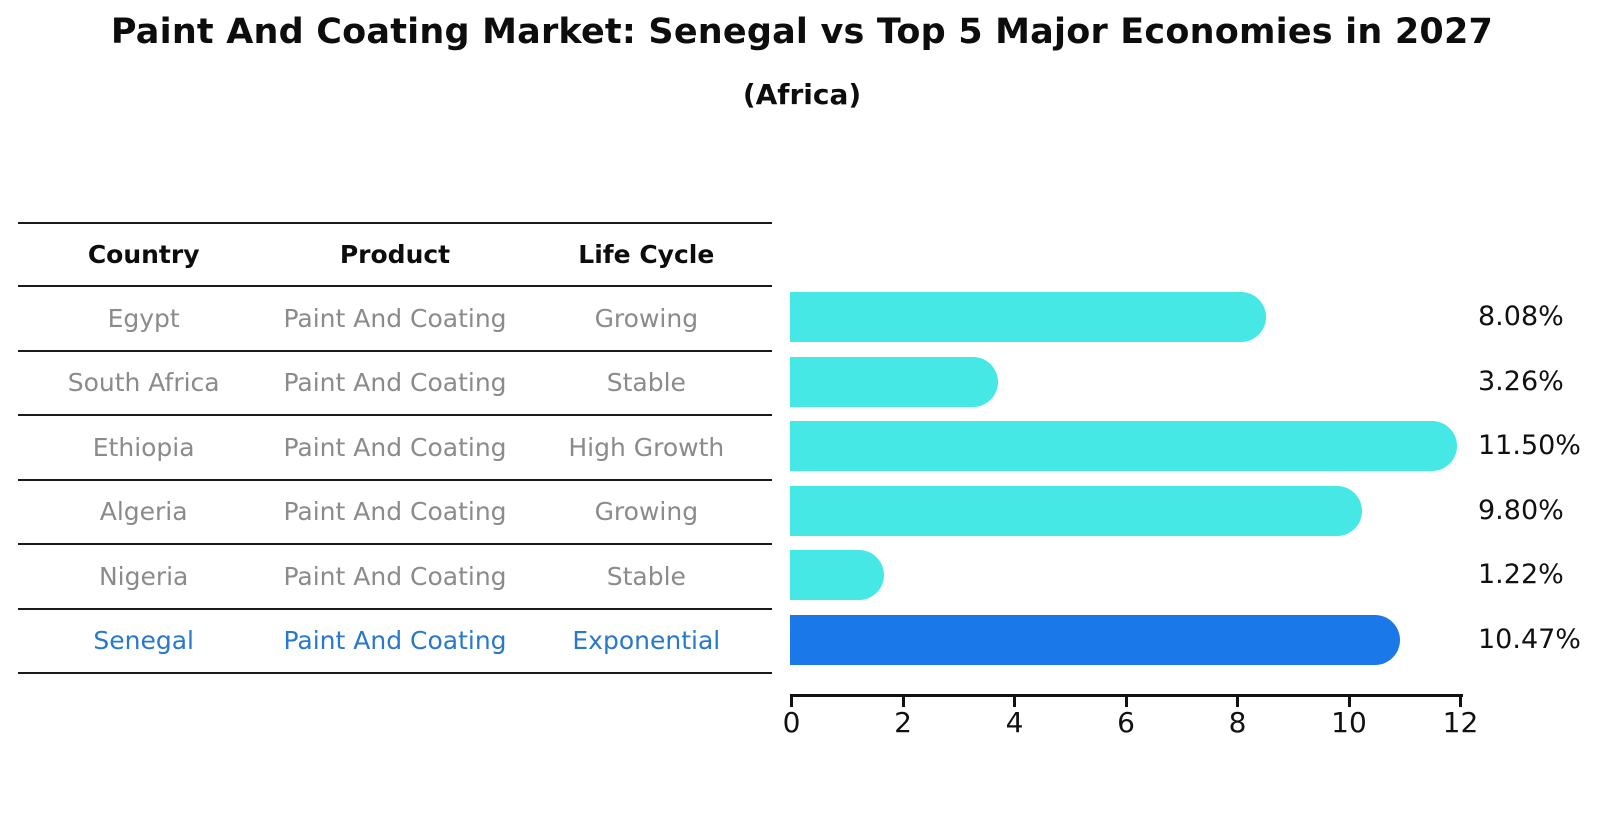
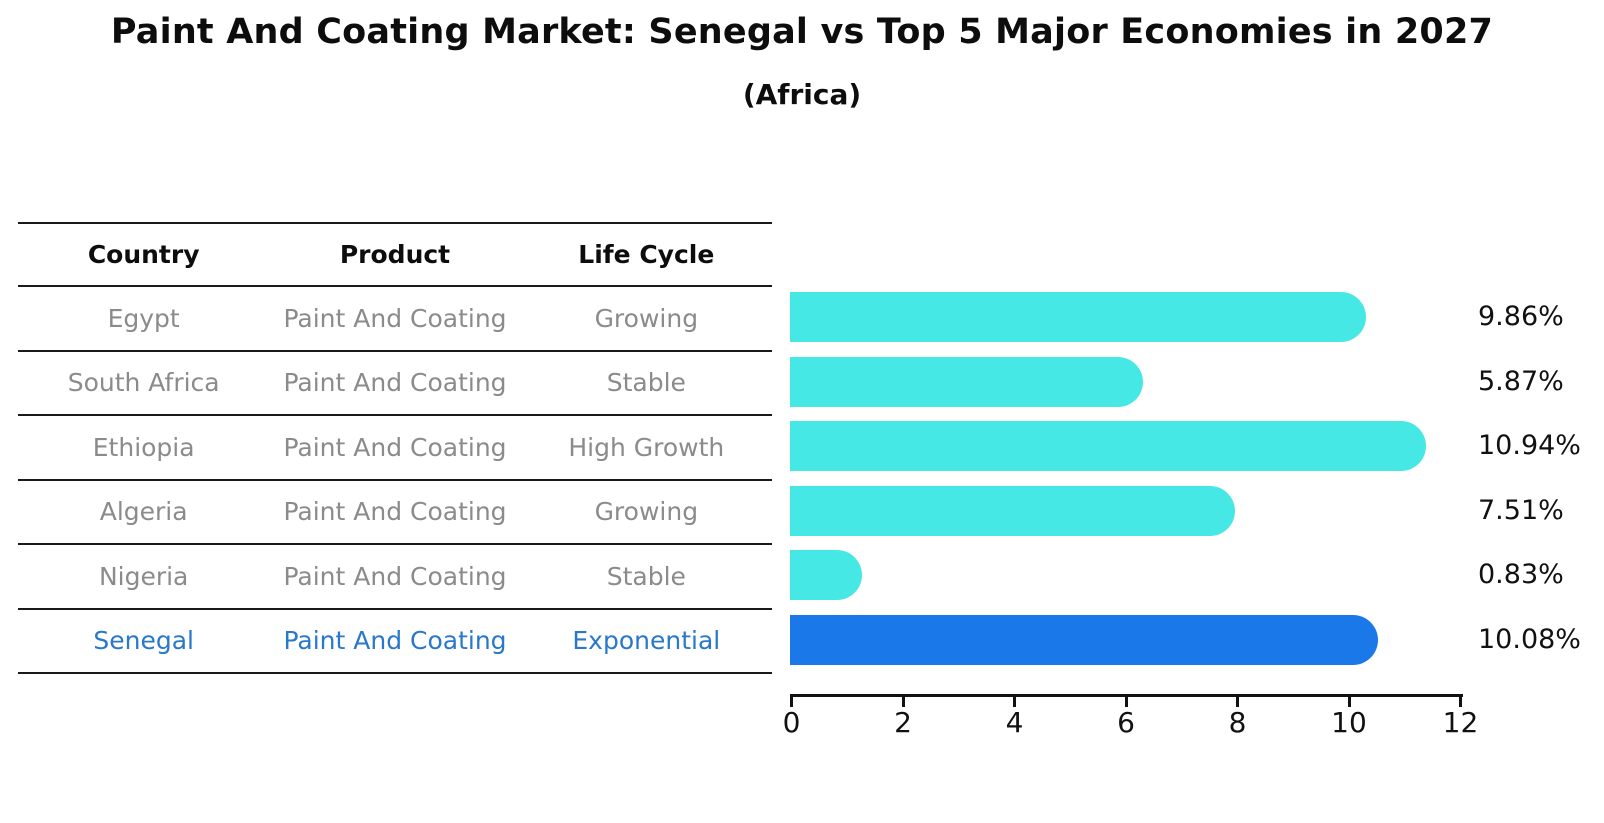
Egypt: 8.08% -> 9.86%
South Africa: 3.26% -> 5.87%
Ethiopia: 11.50% -> 10.94%
Algeria: 9.80% -> 7.51%
Nigeria: 1.22% -> 0.83%
Senegal: 10.47% -> 10.08%
